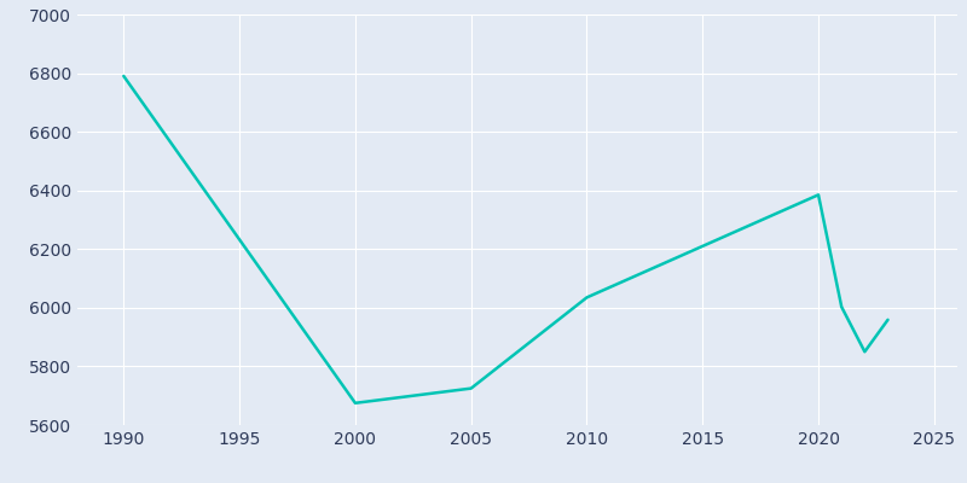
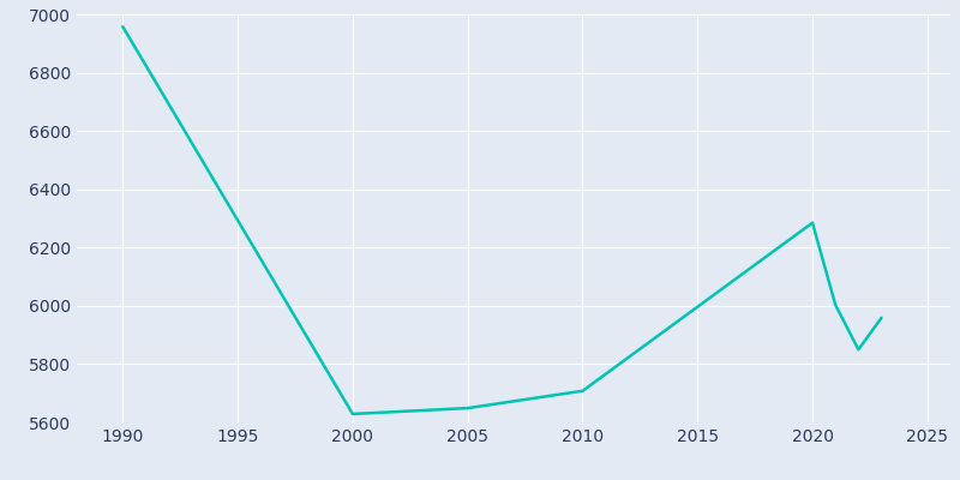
1990: 6790 -> 6958
2000: 5675 -> 5629
2005: 5725 -> 5649
2010: 6035 -> 5708
2020: 6385 -> 6285
